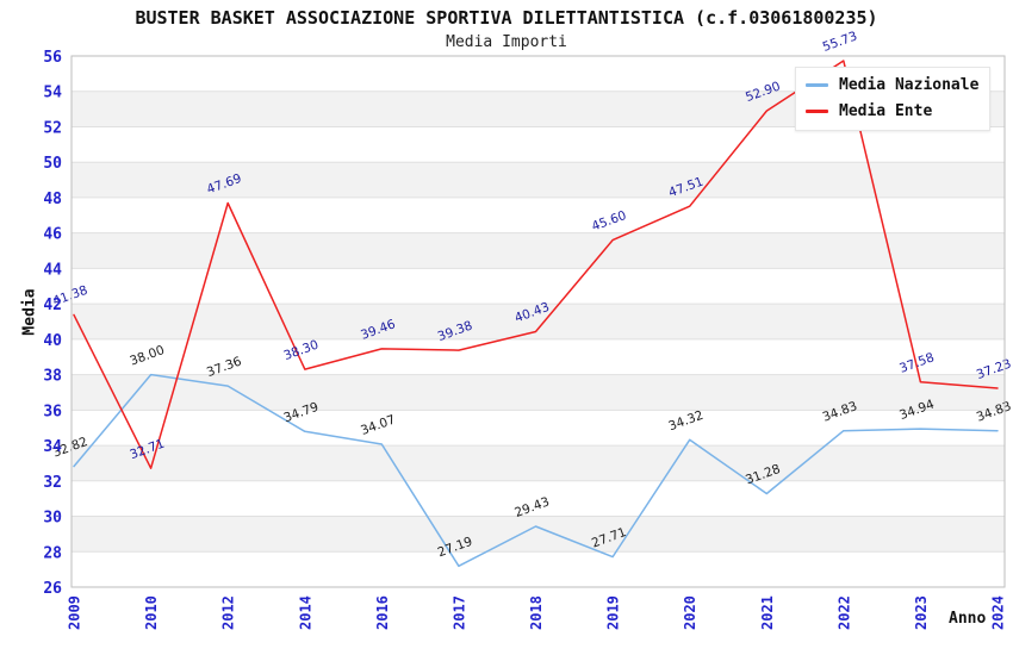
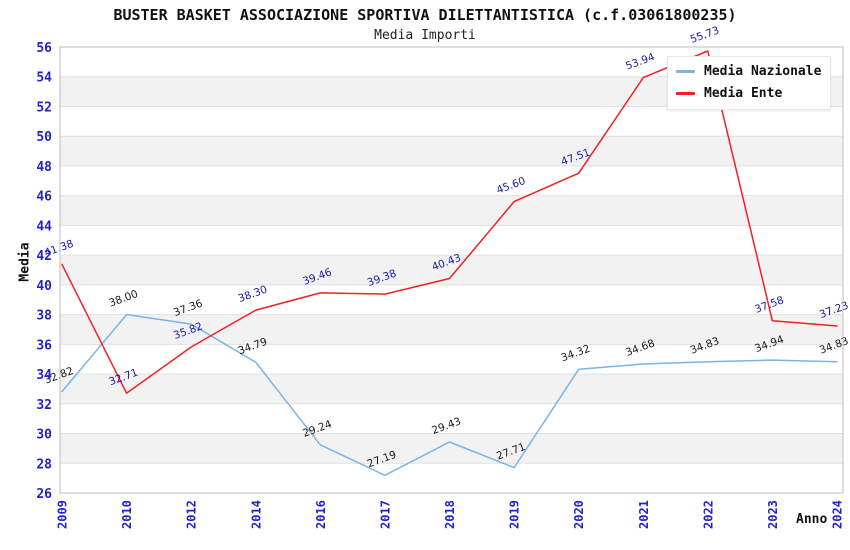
Media Ente/2012: 47.69 -> 35.82
Media Nazionale/2016: 34.07 -> 29.24
Media Nazionale/2021: 31.28 -> 34.68
Media Ente/2021: 52.90 -> 53.94
